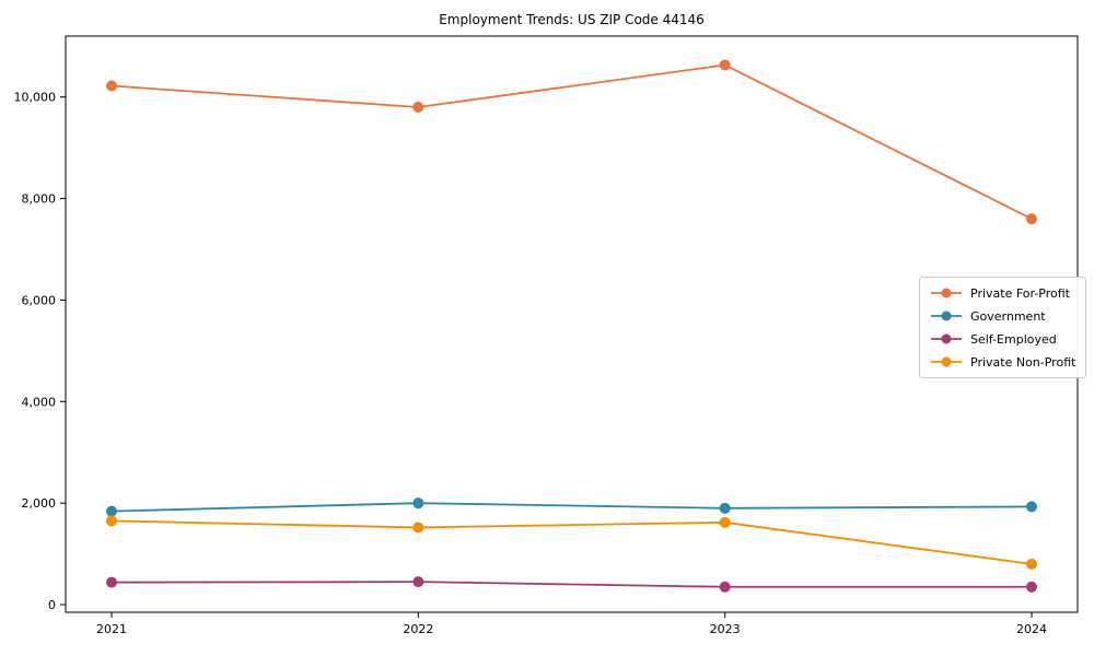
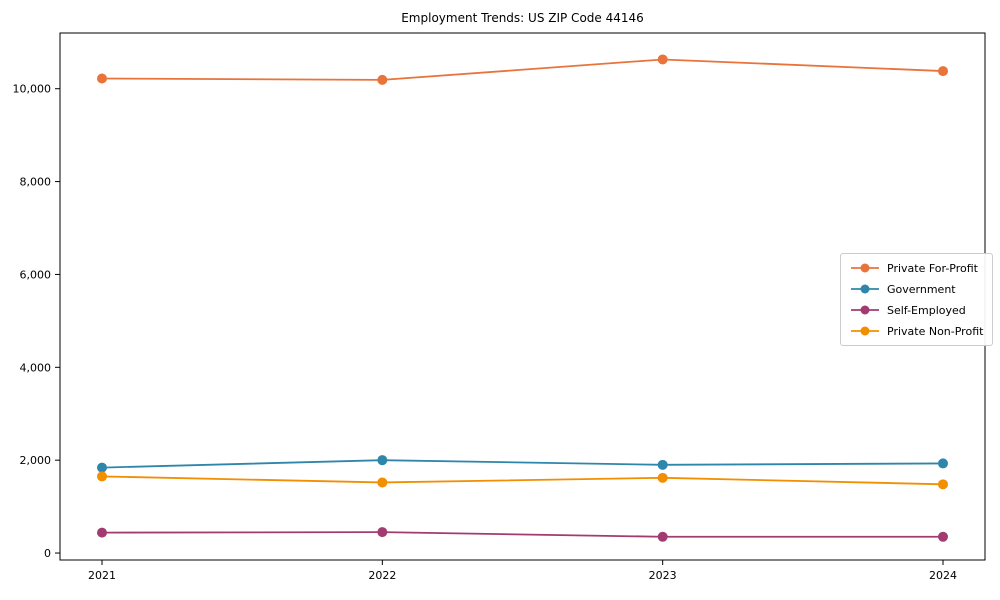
Private For-Profit/2022: 9800 -> 10200
Private For-Profit/2024: 7600 -> 10400
Private Non-Profit/2024: 800 -> 1500
